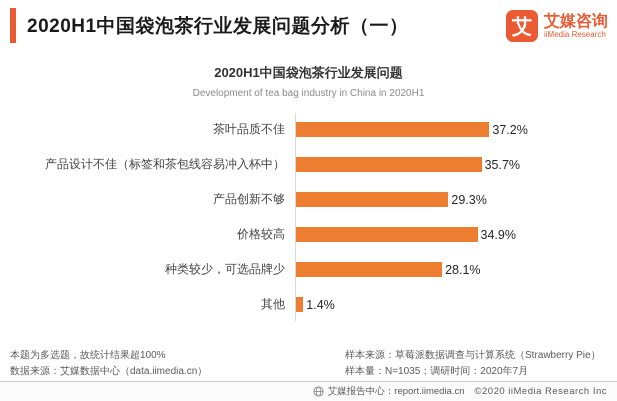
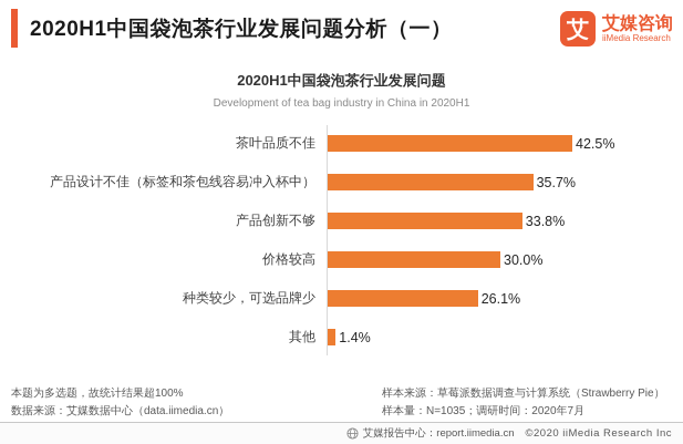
茶叶品质不佳: 37.2% -> 42.5%
产品创新不够: 29.3% -> 33.8%
价格较高: 34.9% -> 30.0%
种类较少，可选品牌少: 28.1% -> 26.1%
